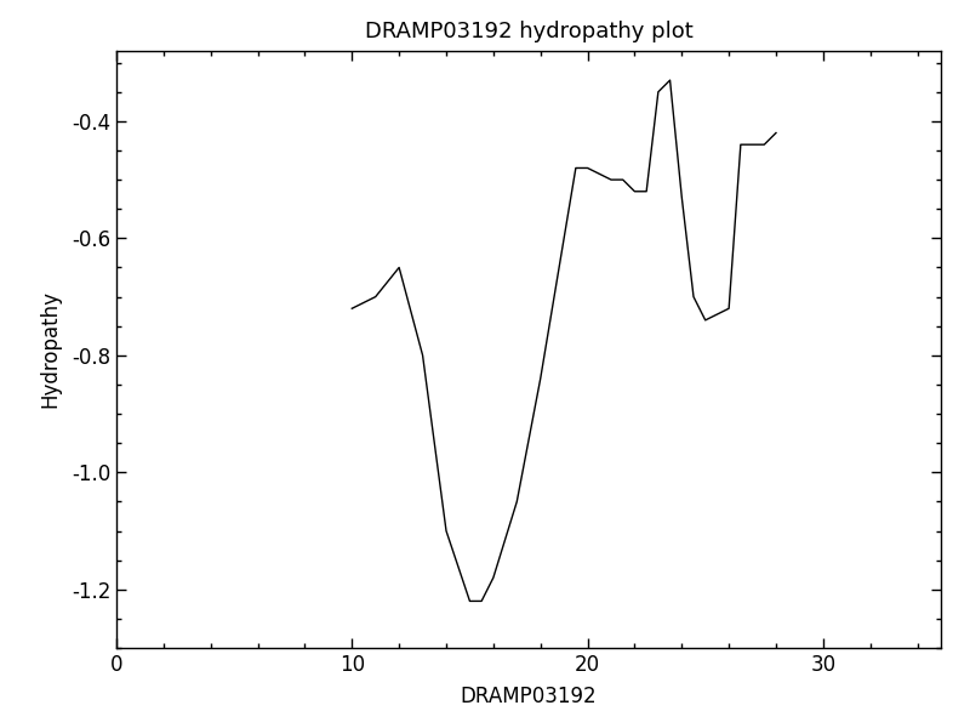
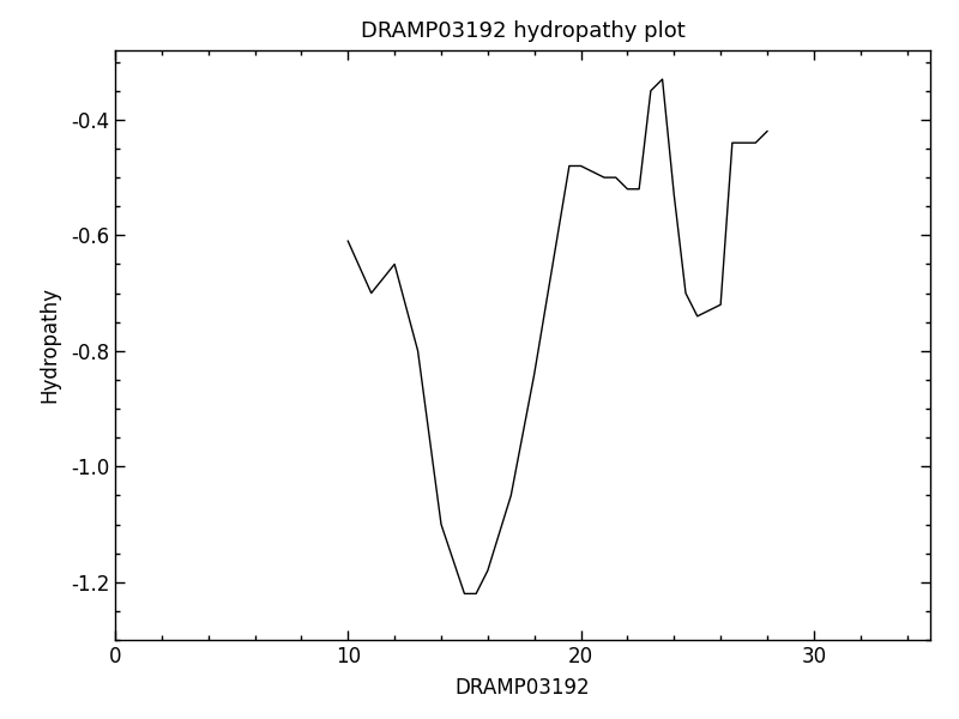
10: -0.72 -> -0.61
